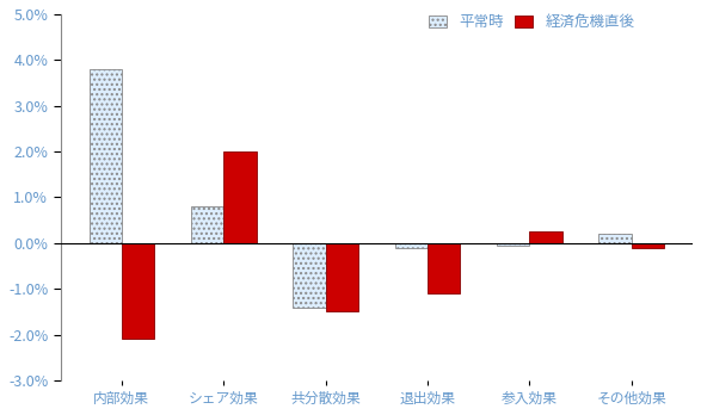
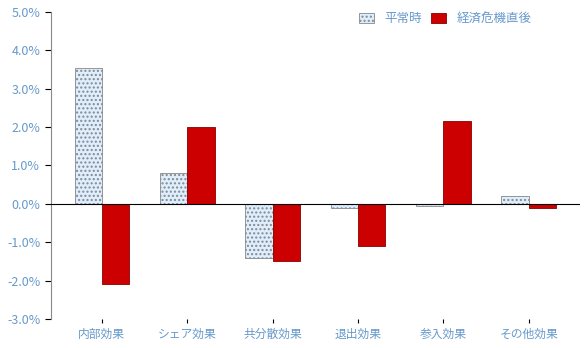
平常時/内部効果: 3.80% -> 3.55%
経済危機直後/参入効果: 0.25% -> 2.15%
